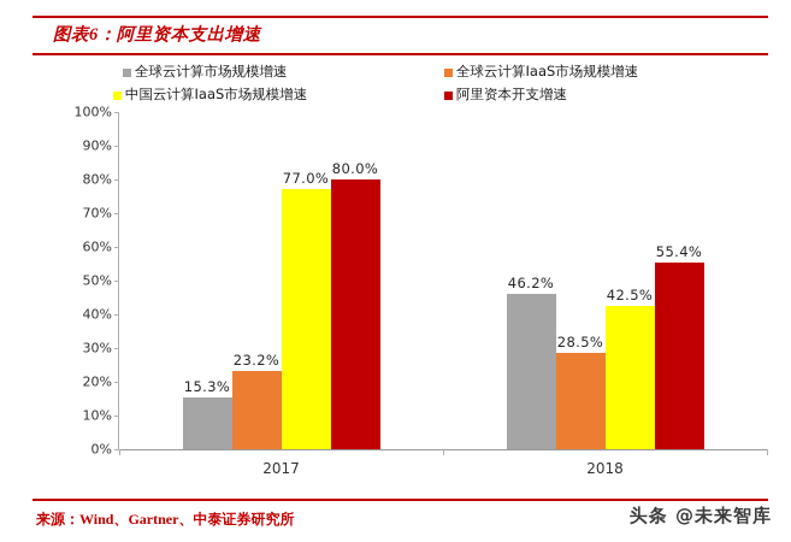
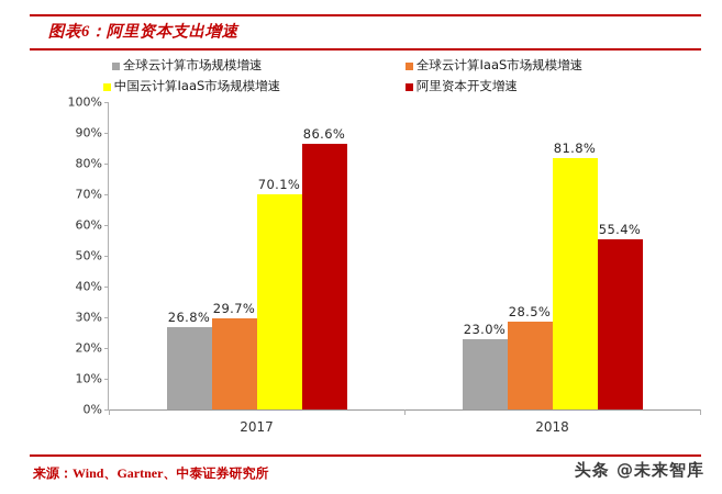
全球云计算市场规模增速/2017: 15.3% -> 26.8%
全球云计算IaaS市场规模增速/2017: 23.2% -> 29.7%
中国云计算IaaS市场规模增速/2017: 77.0% -> 70.1%
阿里资本开支增速/2017: 80.0% -> 86.6%
全球云计算市场规模增速/2018: 46.2% -> 23.0%
中国云计算IaaS市场规模增速/2018: 42.5% -> 81.8%
